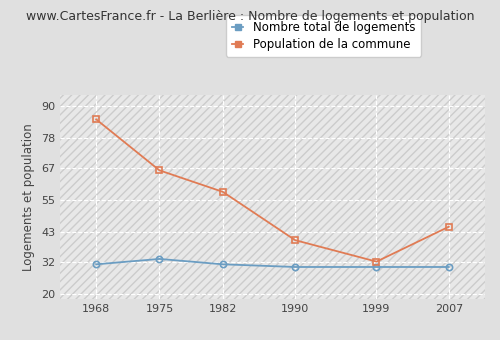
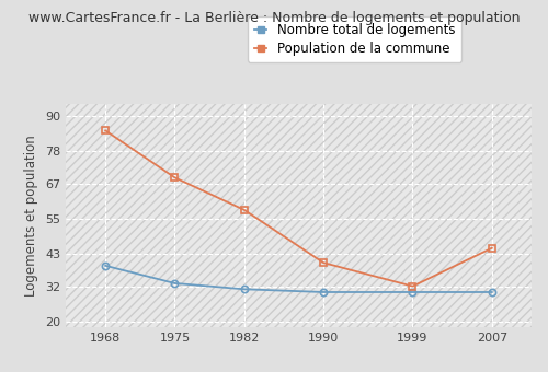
Nombre total de logements/1968: 31 -> 39
Population de la commune/1975: 66 -> 69
